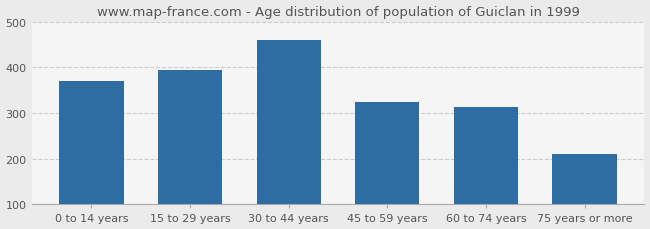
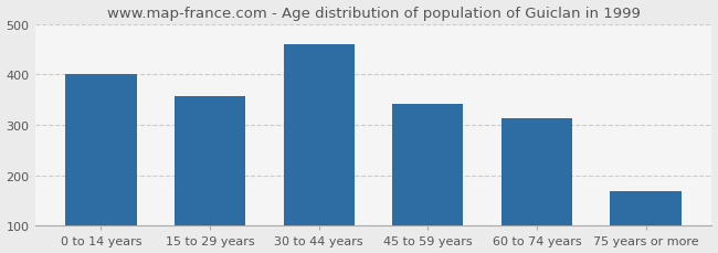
0 to 14 years: 370 -> 400
15 to 29 years: 395 -> 357
45 to 59 years: 325 -> 341
75 years or more: 210 -> 168
